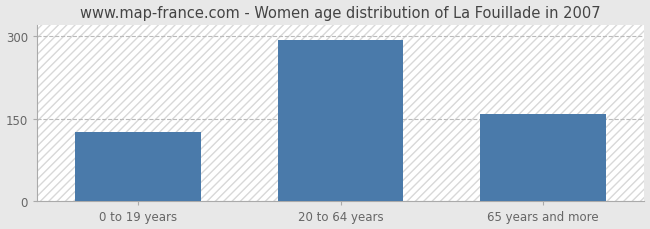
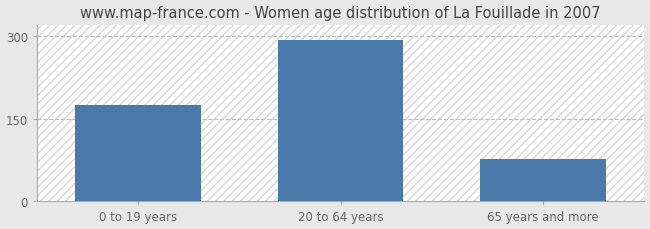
0 to 19 years: 125 -> 174
65 years and more: 158 -> 76
